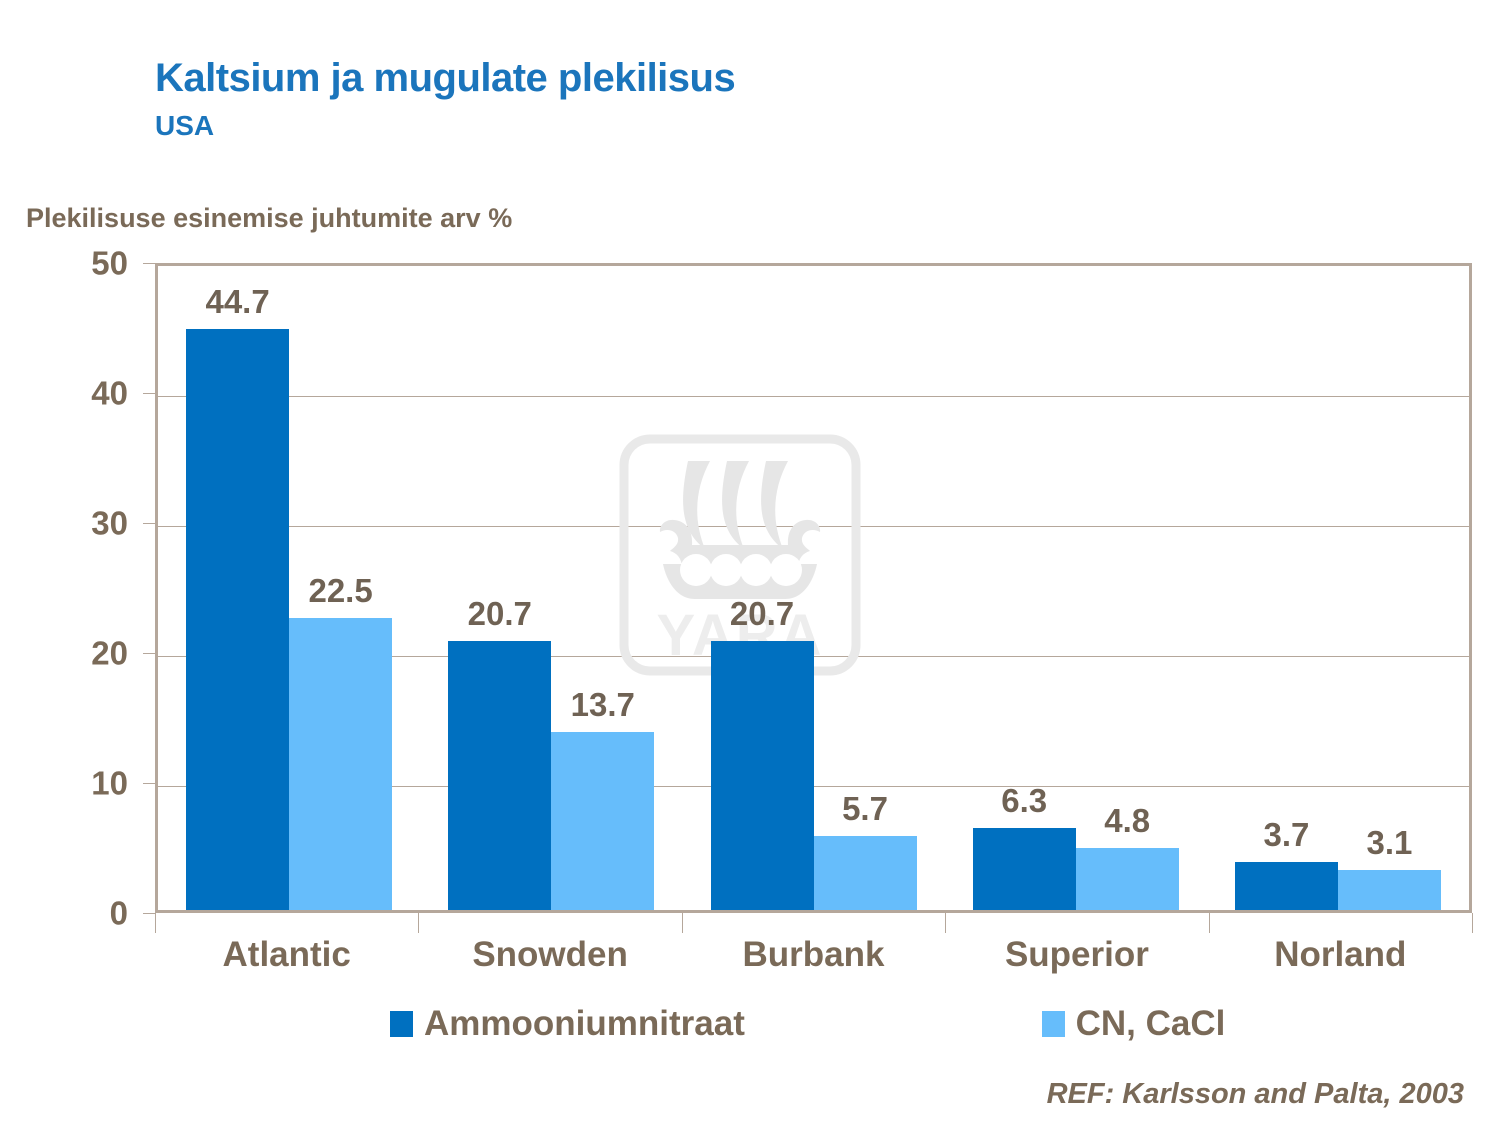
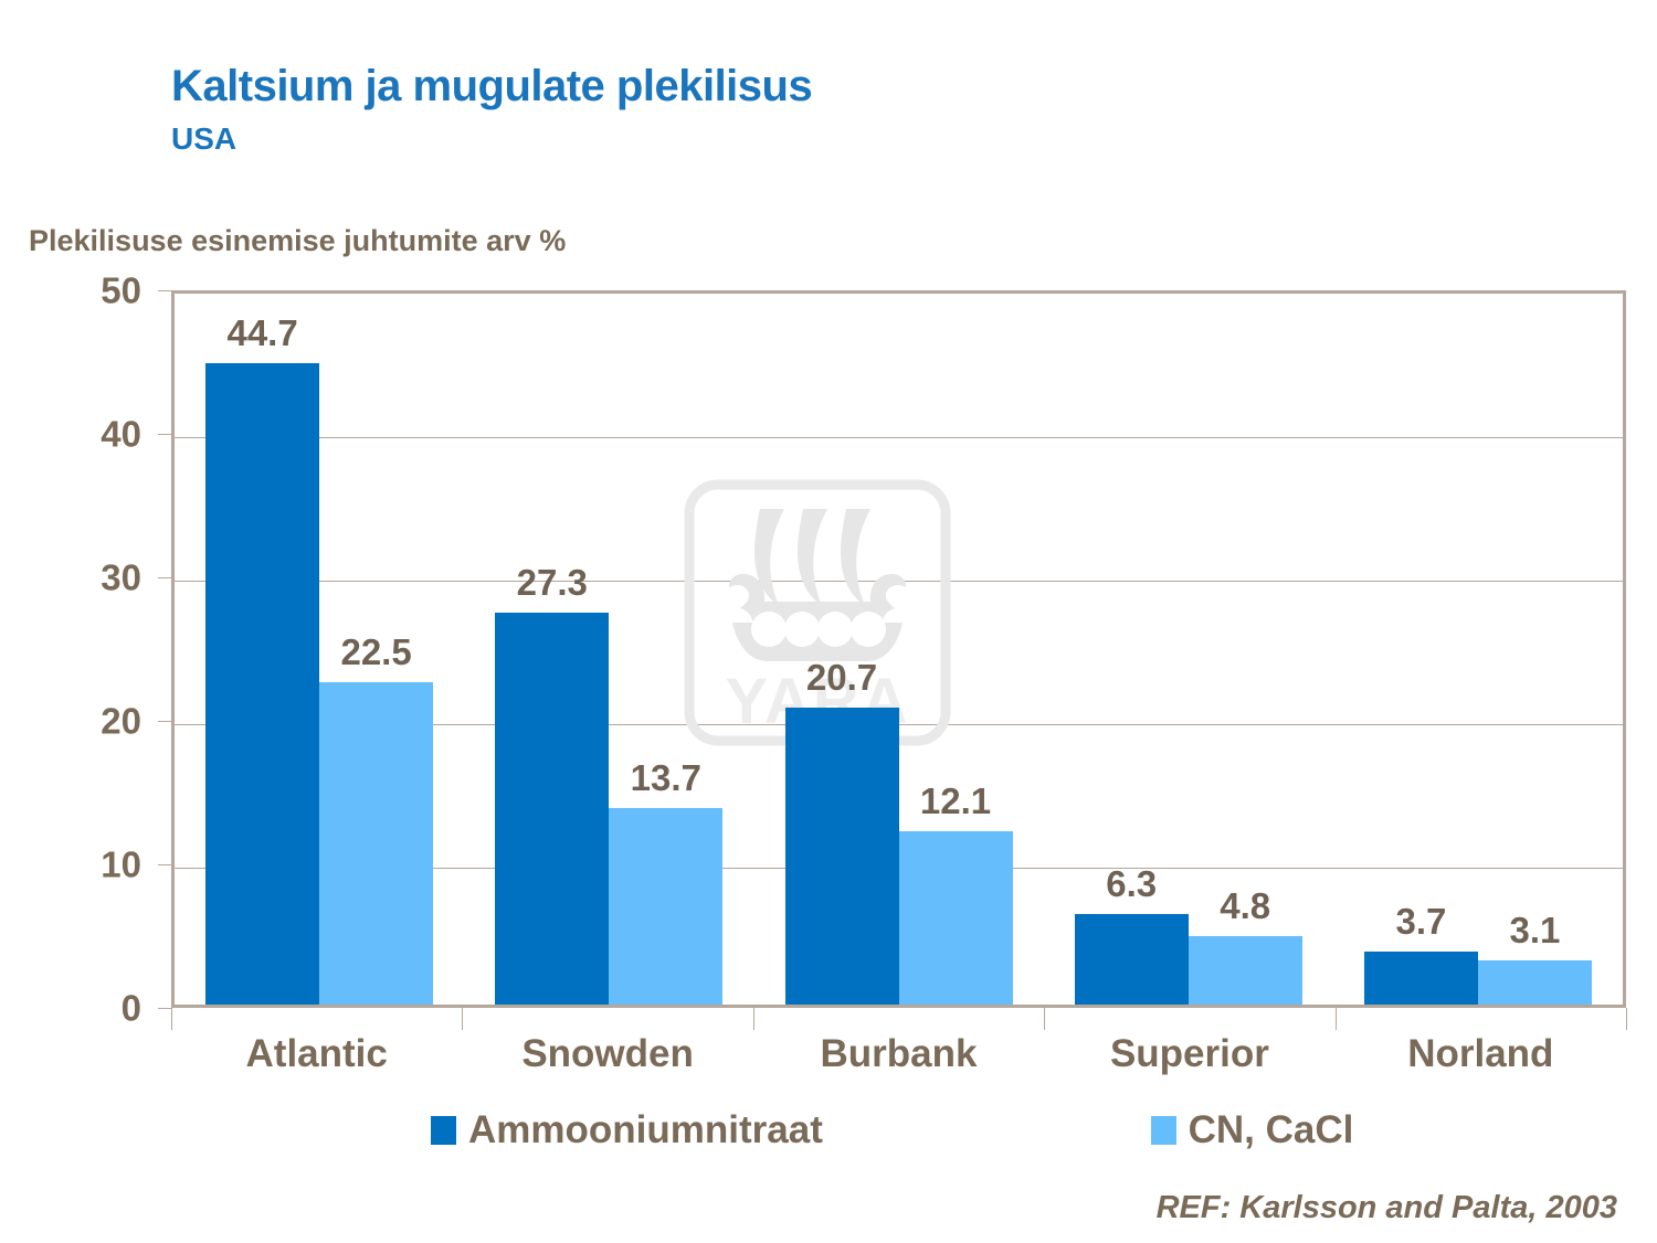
Ammooniumnitraat/Snowden: 20.7 -> 27.3
CN, CaCl/Burbank: 5.7 -> 12.1
